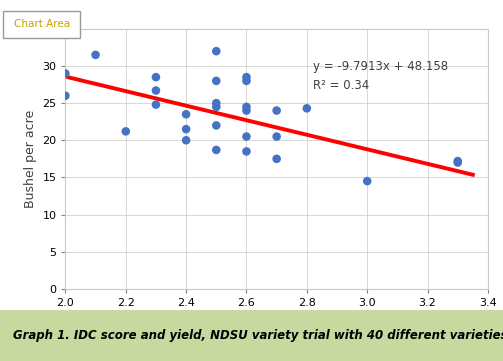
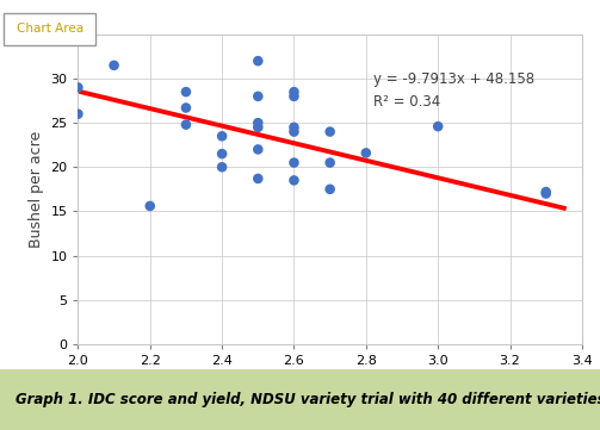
2.2: 21.2 -> 15.6
2.8: 24.3 -> 21.6
3.0: 14.5 -> 24.6
